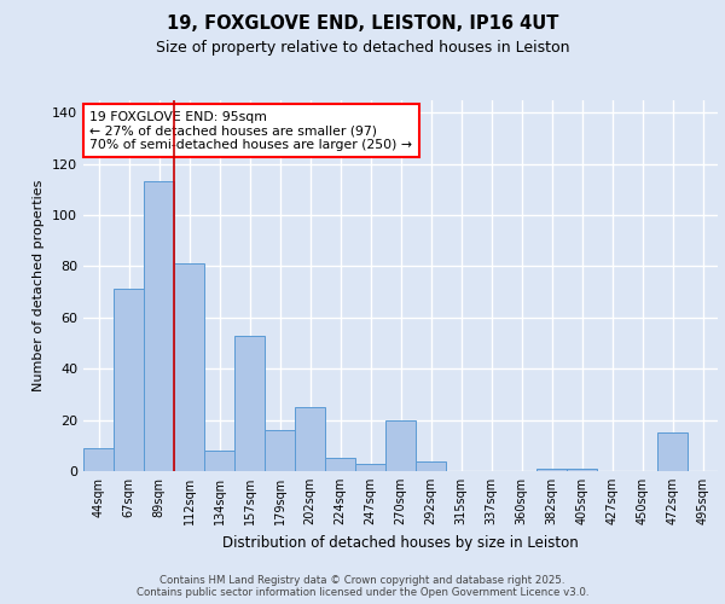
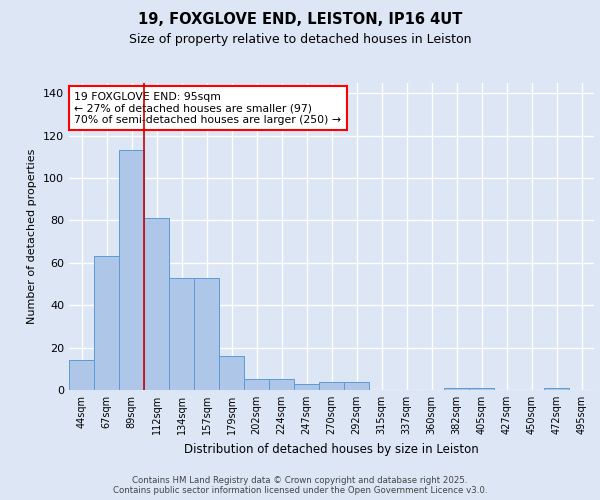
44sqm: 9 -> 14
67sqm: 71 -> 63
134sqm: 8 -> 53
202sqm: 25 -> 5
270sqm: 20 -> 4
472sqm: 15 -> 1
